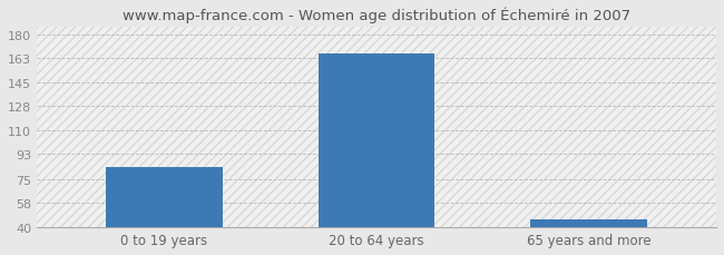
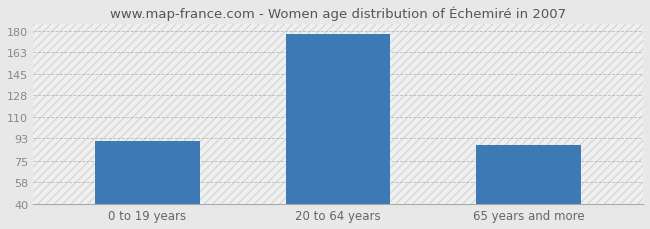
0 to 19 years: 84 -> 91
20 to 64 years: 166 -> 177
65 years and more: 46 -> 88
